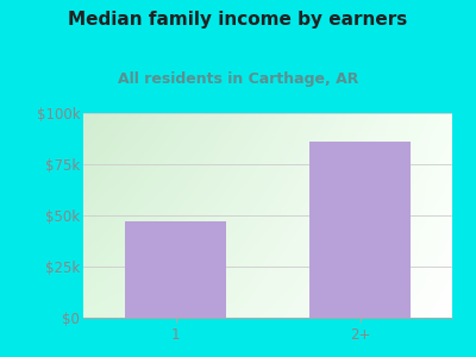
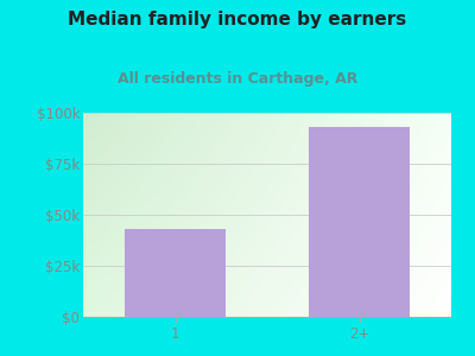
1: $47k -> $43k
2+: $86k -> $93k
